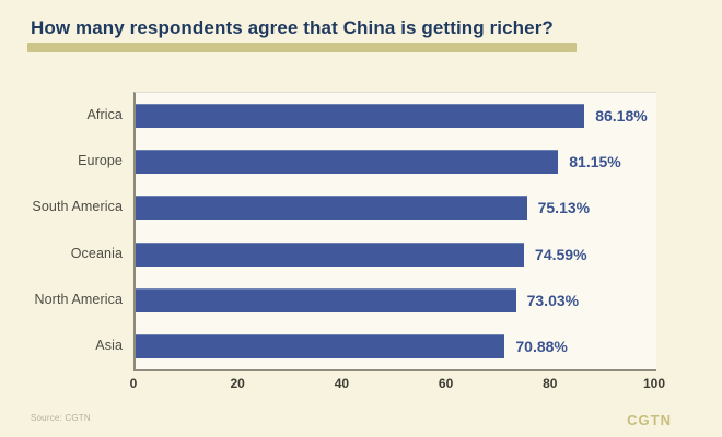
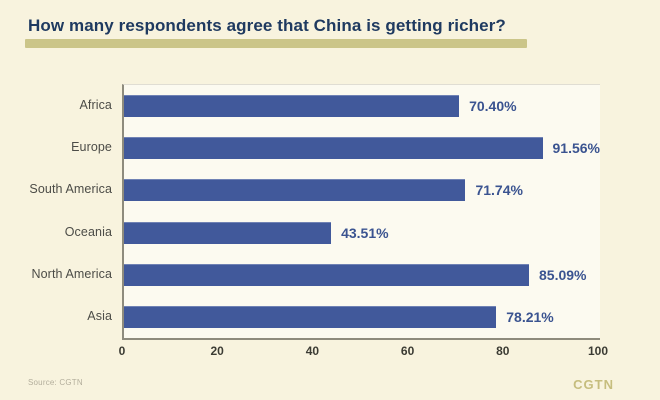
Africa: 86.18% -> 70.40%
Europe: 81.15% -> 91.56%
South America: 75.13% -> 71.74%
Oceania: 74.59% -> 43.51%
North America: 73.03% -> 85.09%
Asia: 70.88% -> 78.21%
